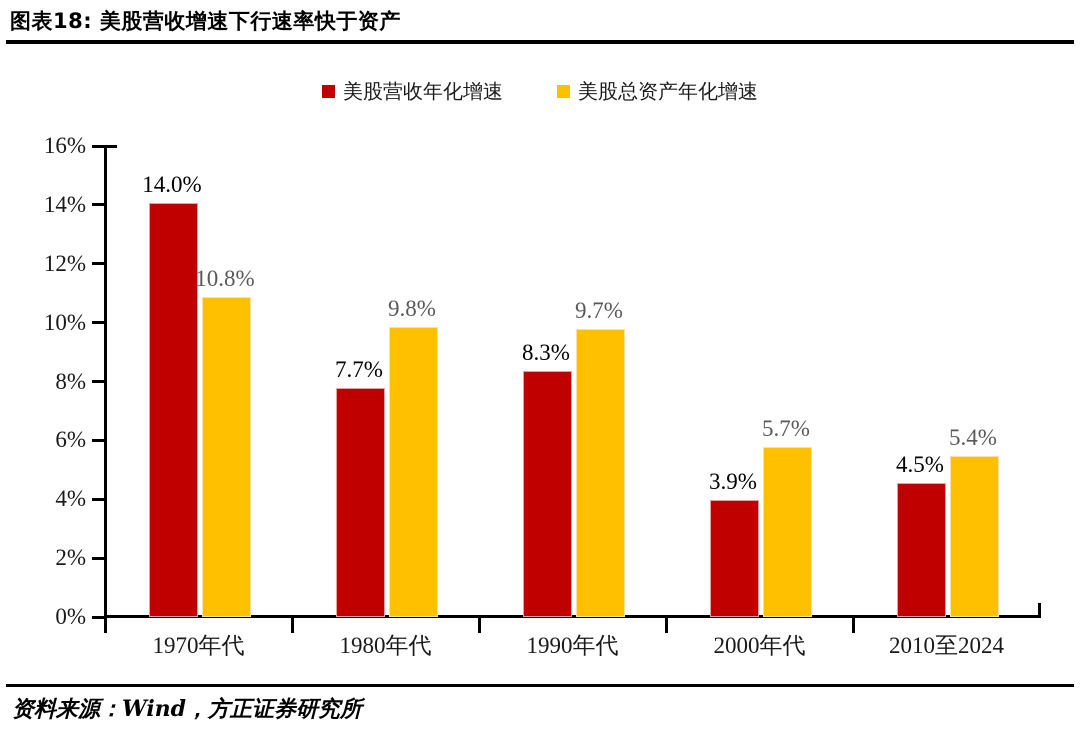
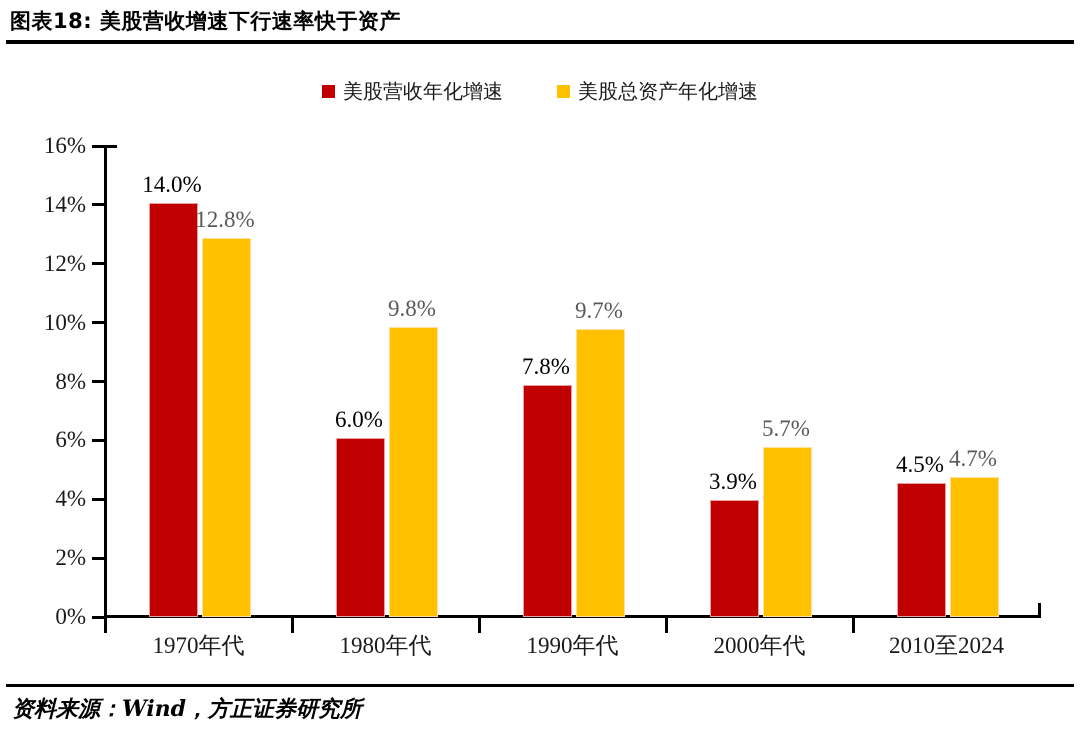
美股总资产年化增速/1970年代: 10.8% -> 12.8%
美股营收年化增速/1980年代: 7.7% -> 6.0%
美股营收年化增速/1990年代: 8.3% -> 7.8%
美股总资产年化增速/2010至2024: 5.4% -> 4.7%
